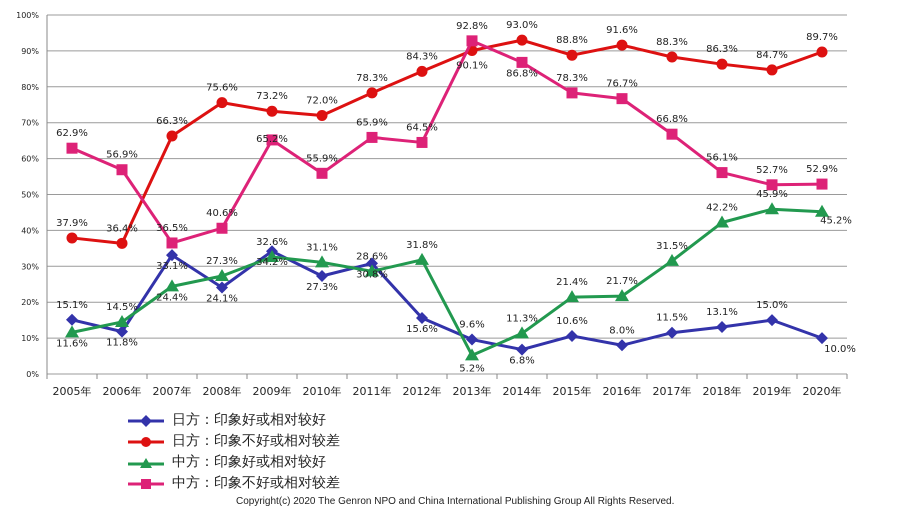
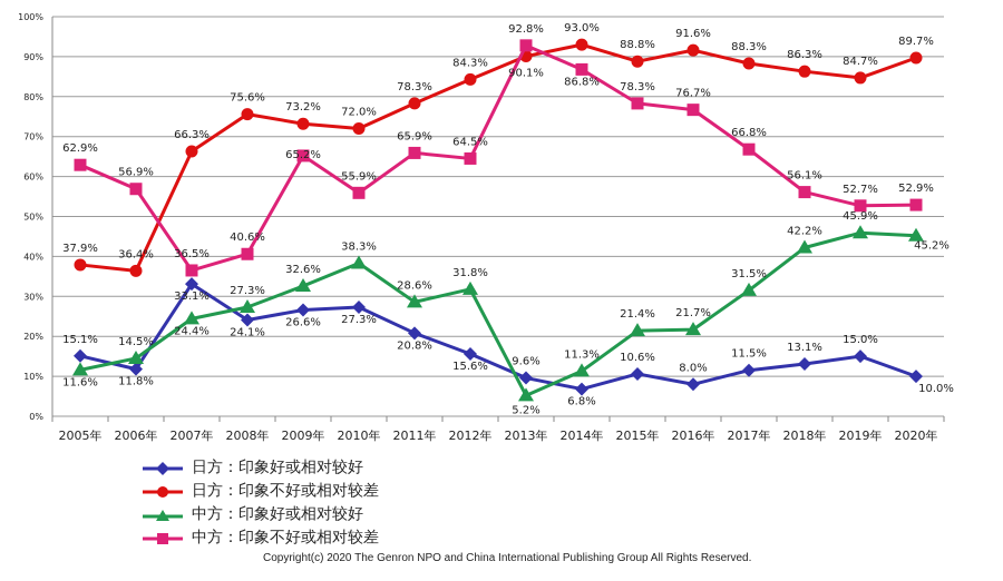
日方：印象好或相对较好/2009年: 34.2% -> 26.6%
中方：印象好或相对较好/2010年: 31.1% -> 38.3%
日方：印象好或相对较好/2011年: 30.8% -> 20.8%
